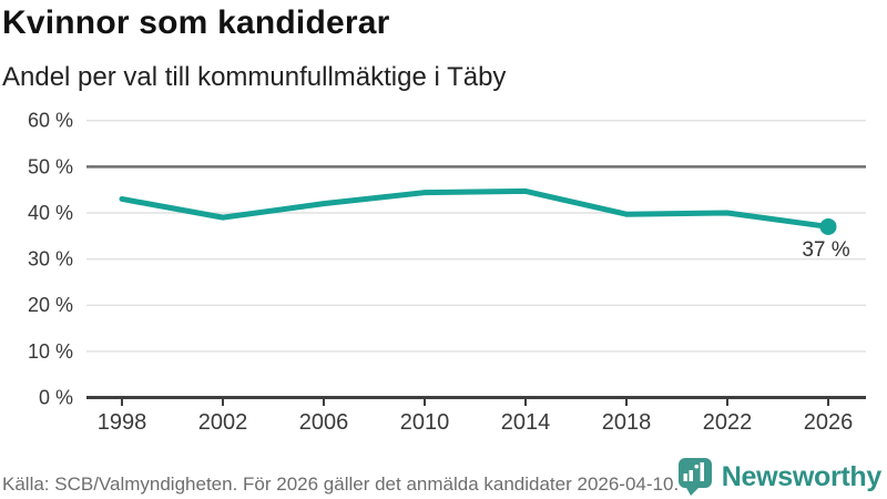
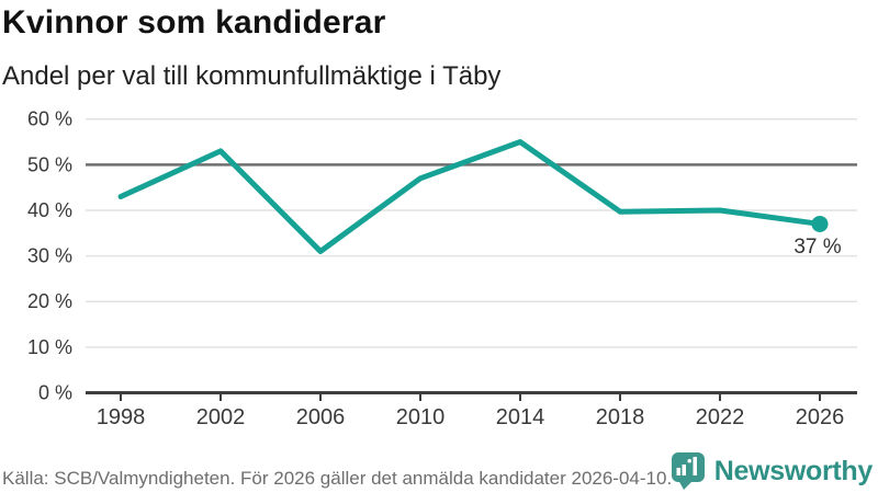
2002: 39% -> 53%
2006: 42% -> 31%
2010: 44% -> 47%
2014: 45% -> 55%
